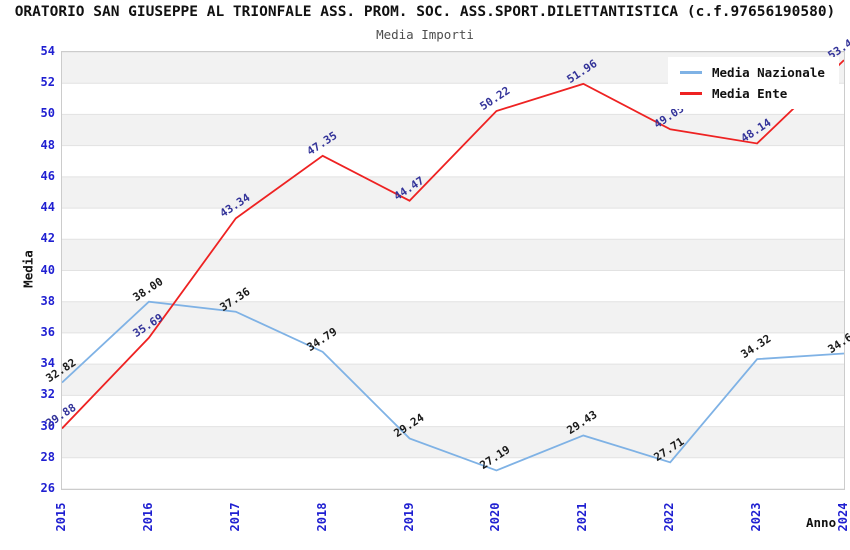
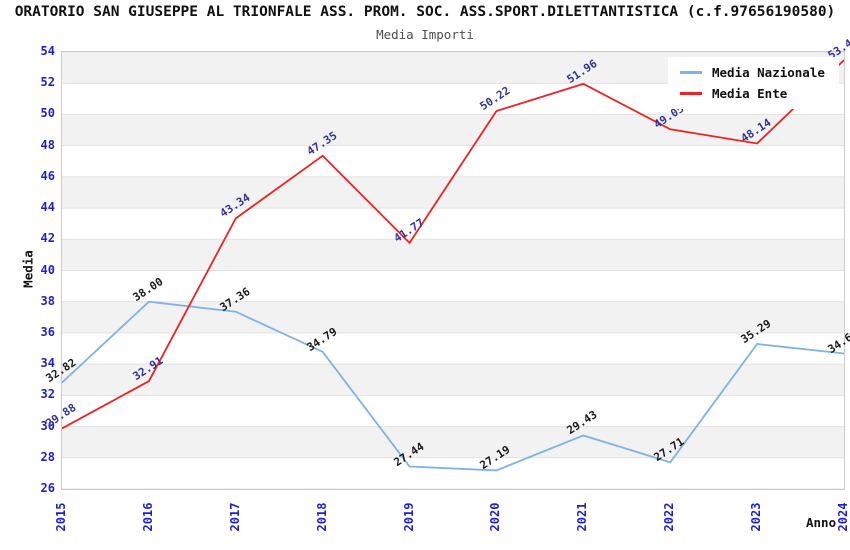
Media Ente/2016: 35.69 -> 32.91
Media Nazionale/2019: 29.24 -> 27.44
Media Ente/2019: 44.47 -> 41.77
Media Nazionale/2023: 34.32 -> 35.29
